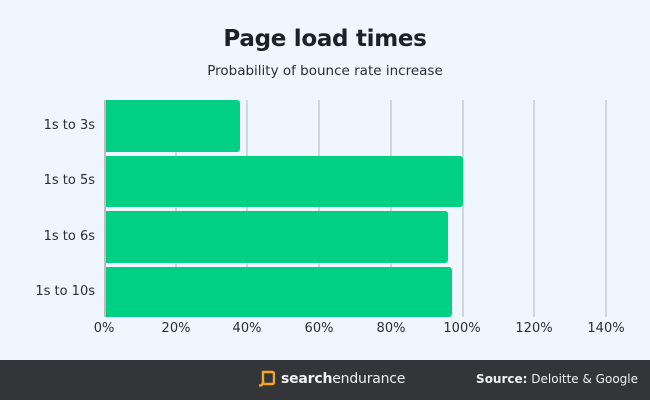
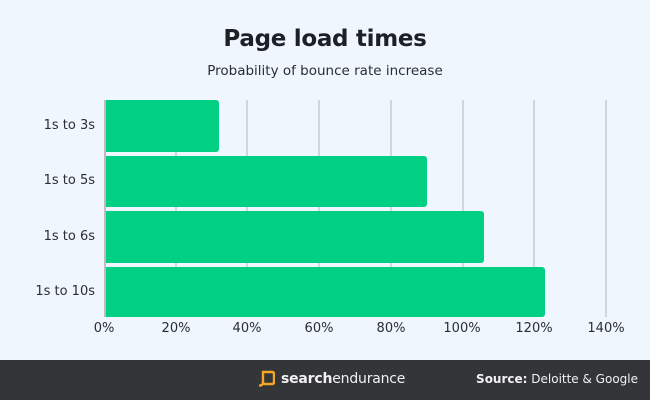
1s to 3s: 38% -> 32%
1s to 5s: 100% -> 90%
1s to 6s: 96% -> 106%
1s to 10s: 97% -> 123%
